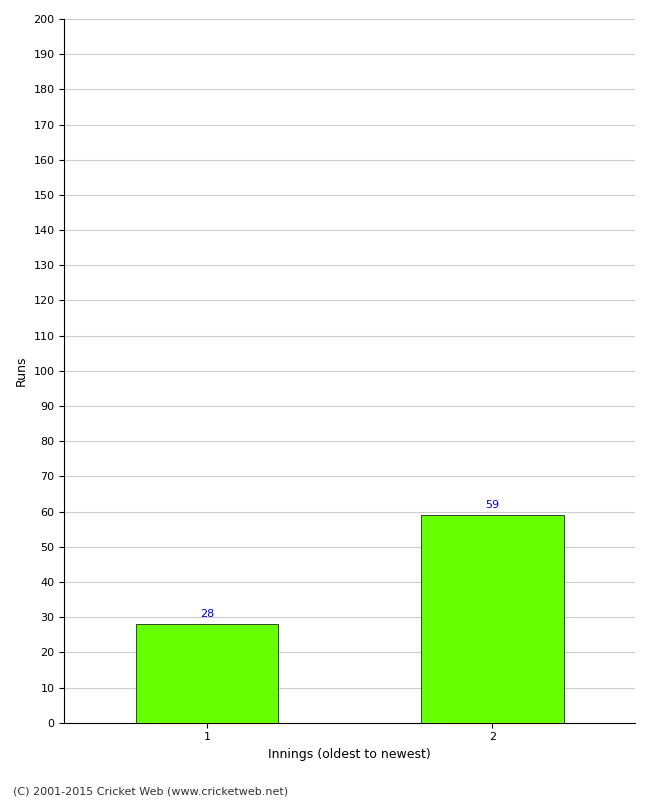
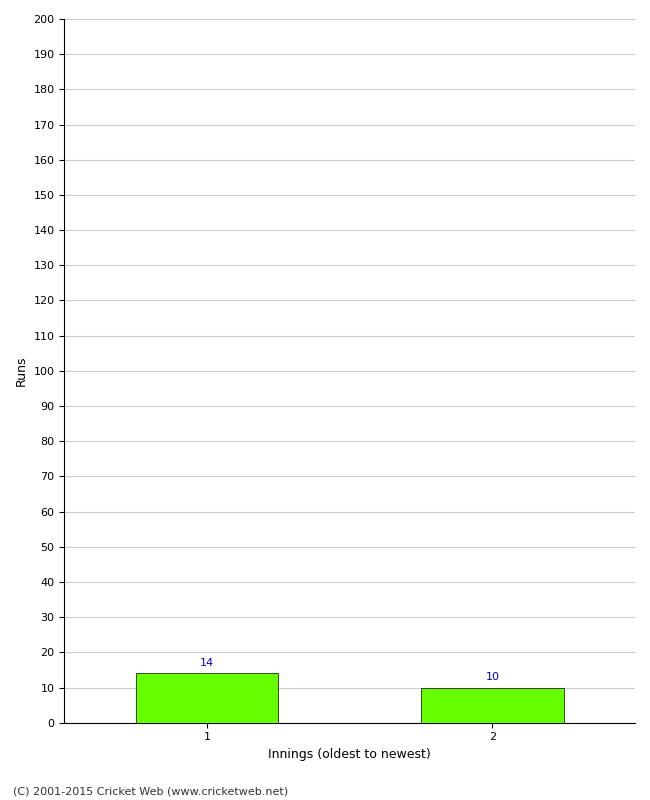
1: 28 -> 14
2: 59 -> 10
